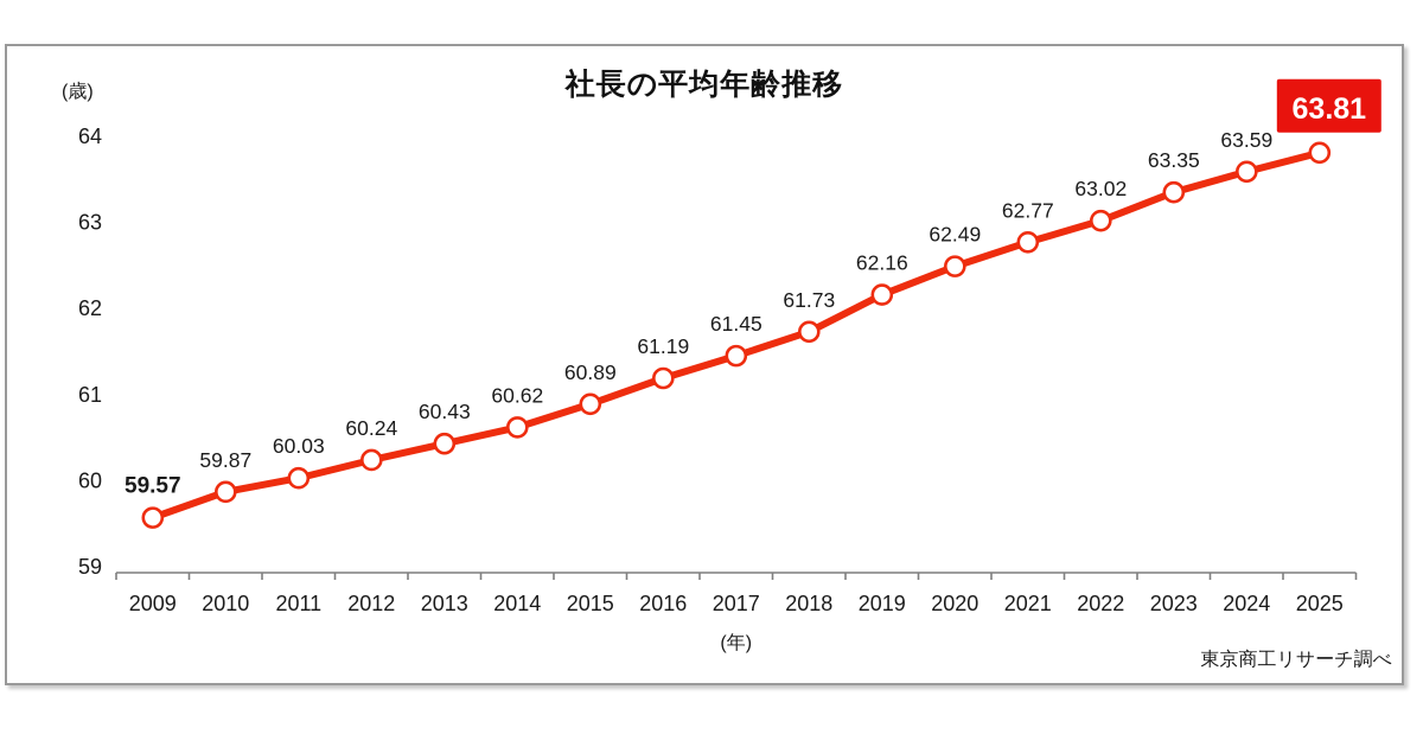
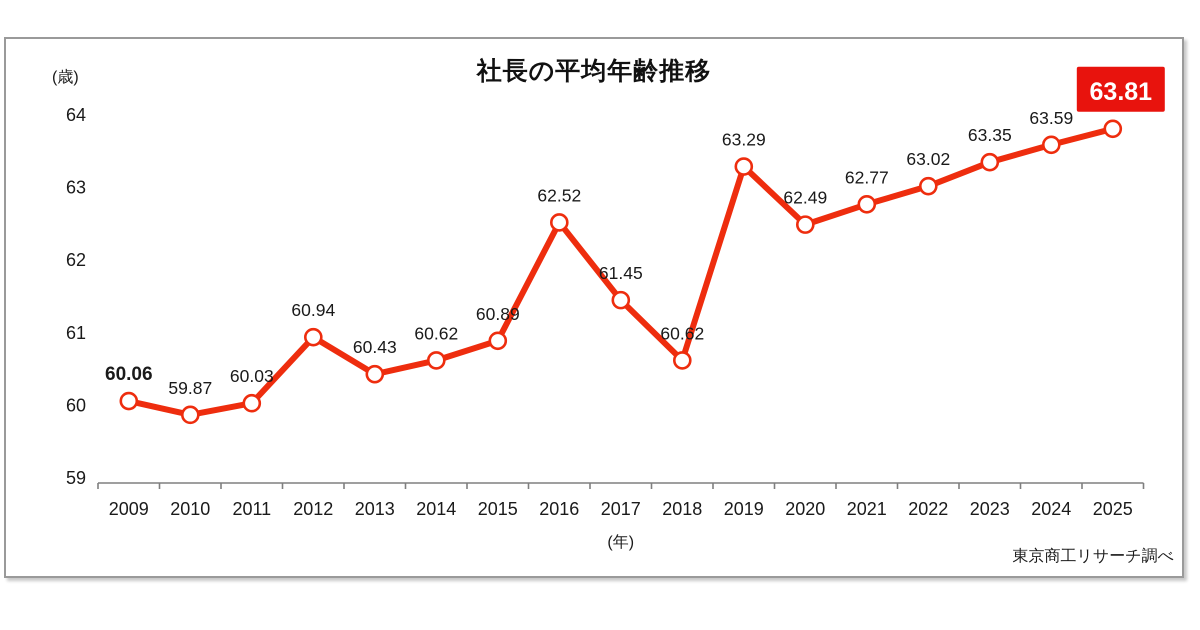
2009: 59.57 -> 60.06
2012: 60.24 -> 60.94
2016: 61.19 -> 62.52
2018: 61.73 -> 60.62
2019: 62.16 -> 63.29
